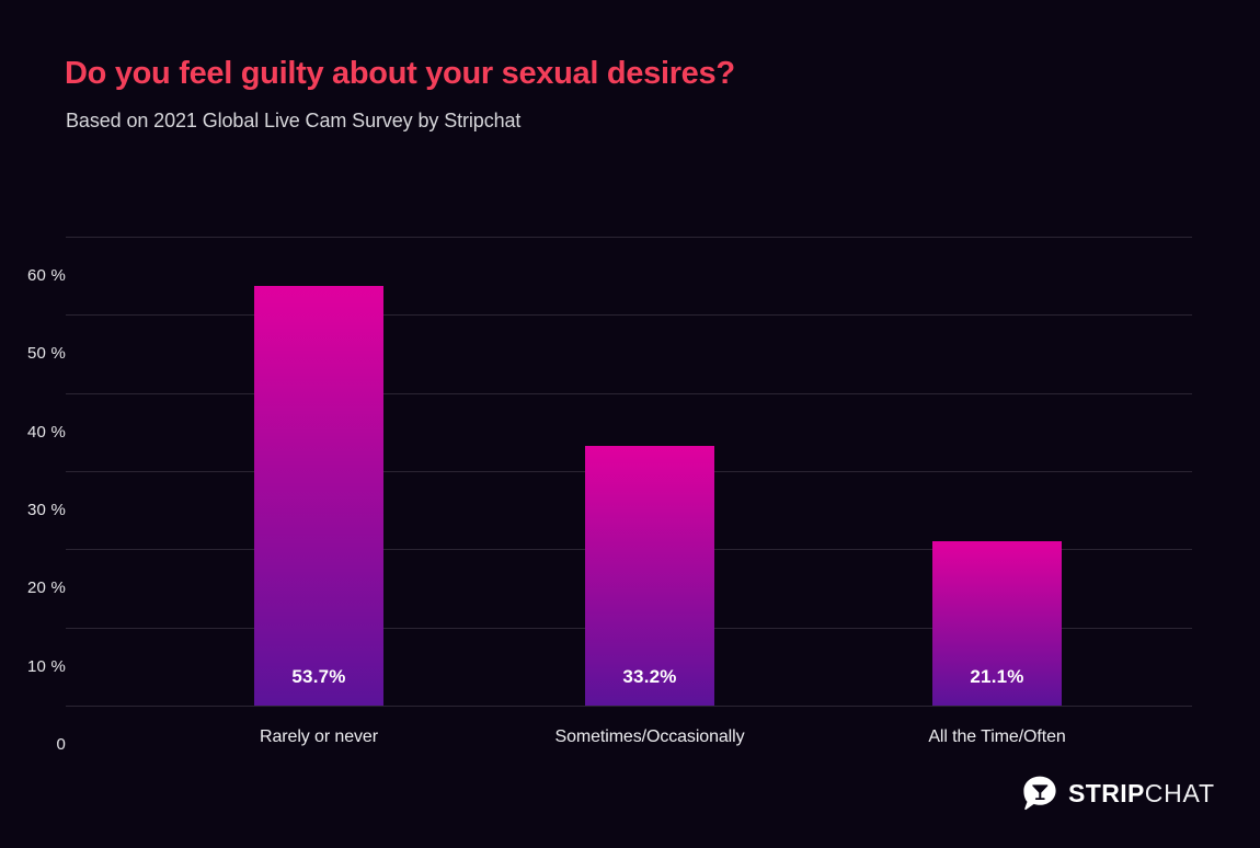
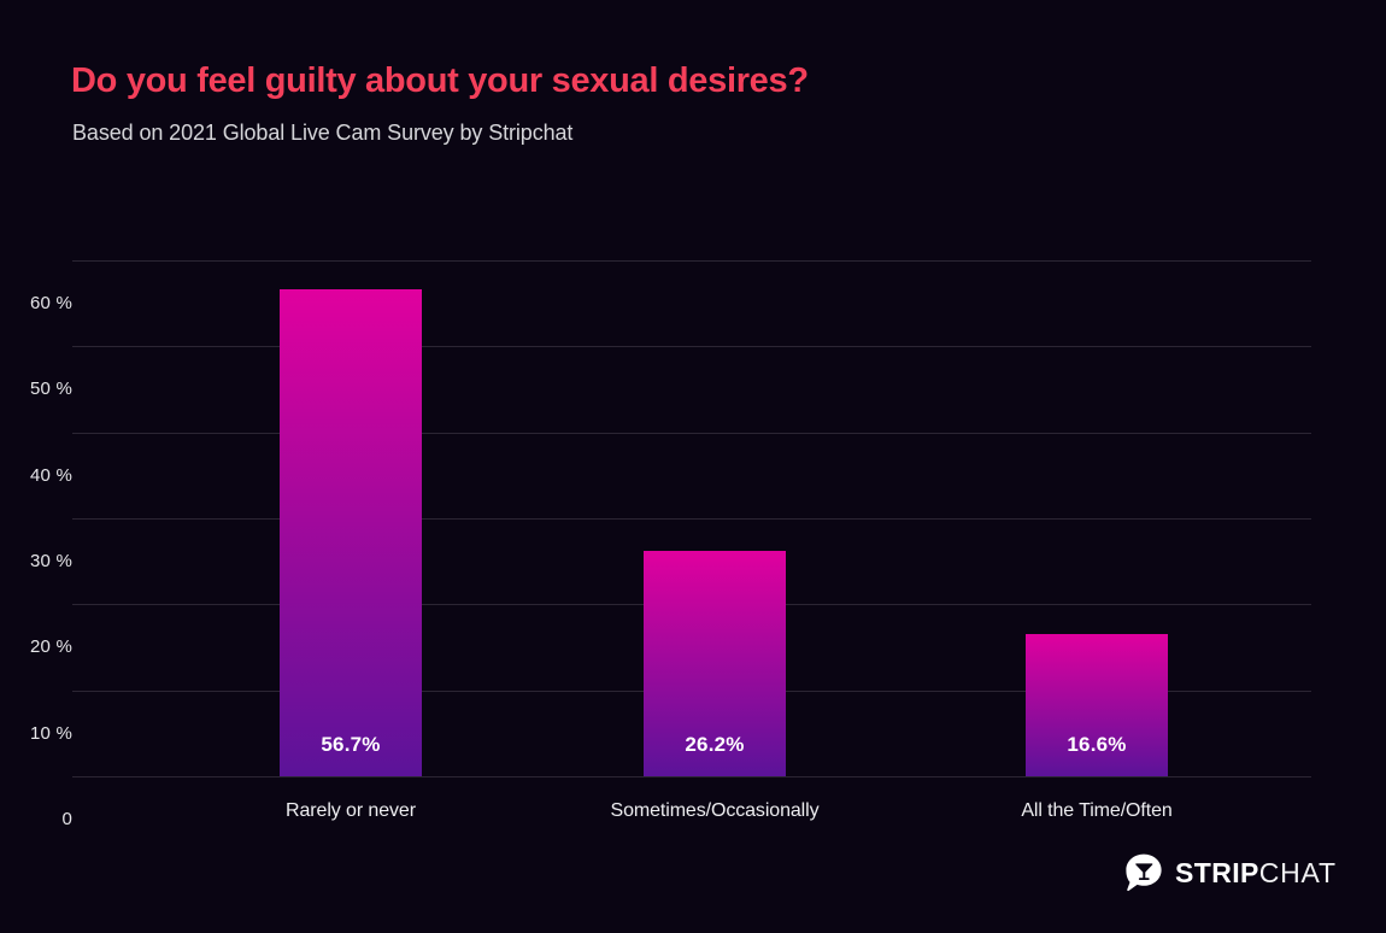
Rarely or never: 53.7% -> 56.7%
Sometimes/Occasionally: 33.2% -> 26.2%
All the Time/Often: 21.1% -> 16.6%
